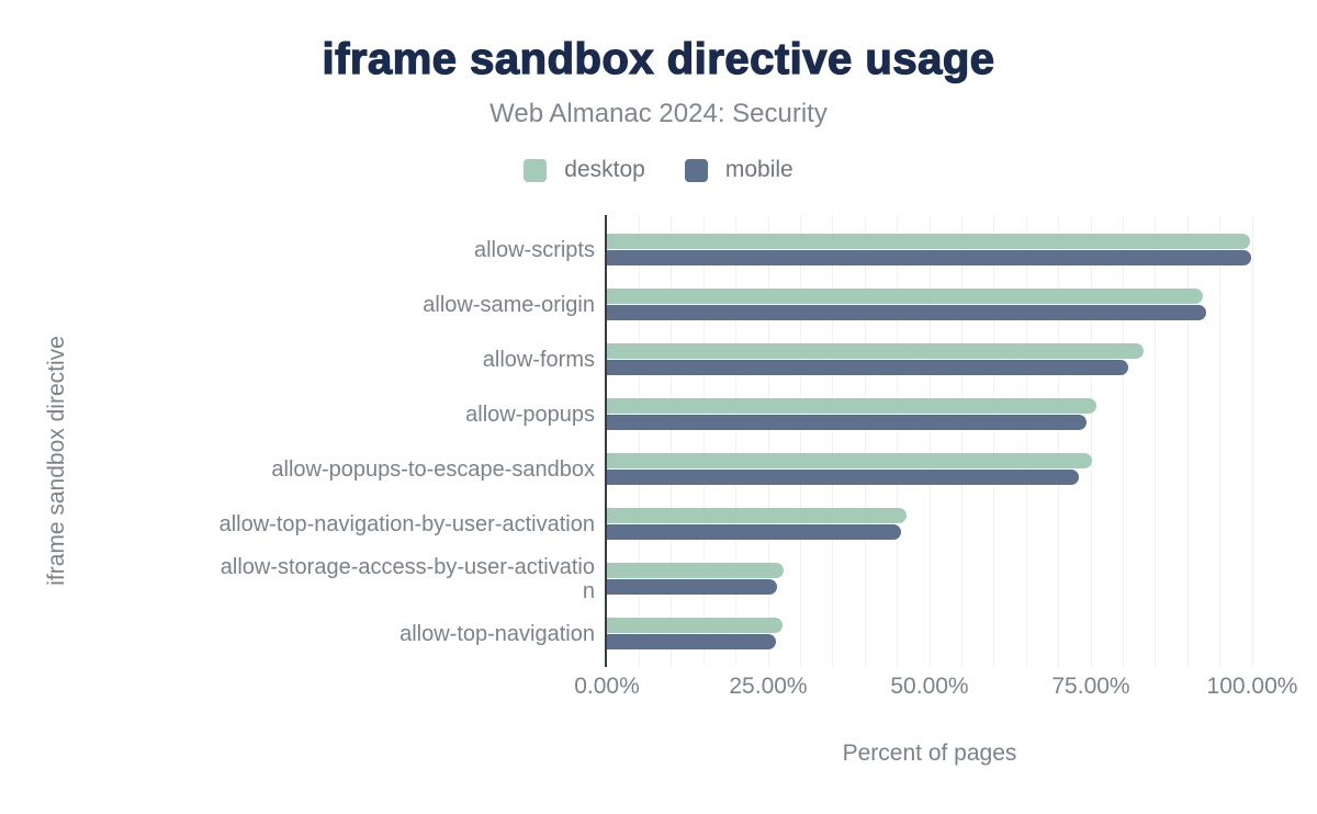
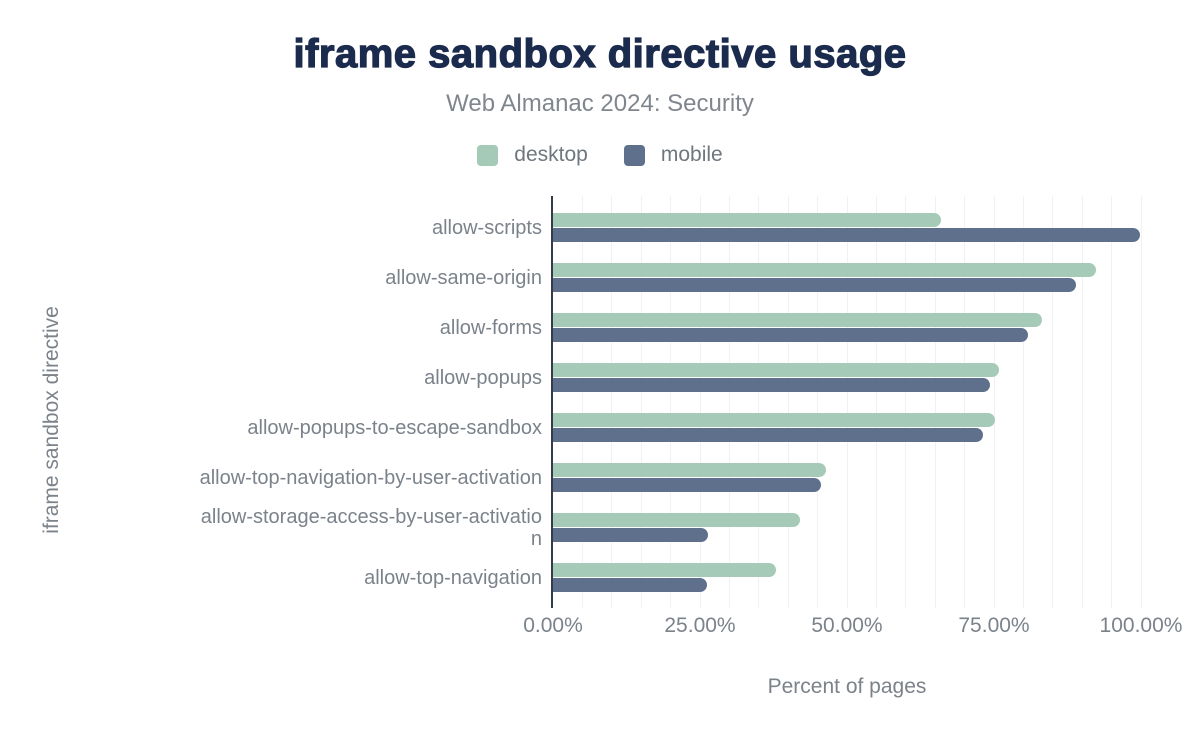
desktop/allow-scripts: 100% -> 66%
mobile/allow-same-origin: 93% -> 89%
desktop/allow-storage-access-by-user-activatio n: 27% -> 42%
desktop/allow-top-navigation: 27% -> 38%
